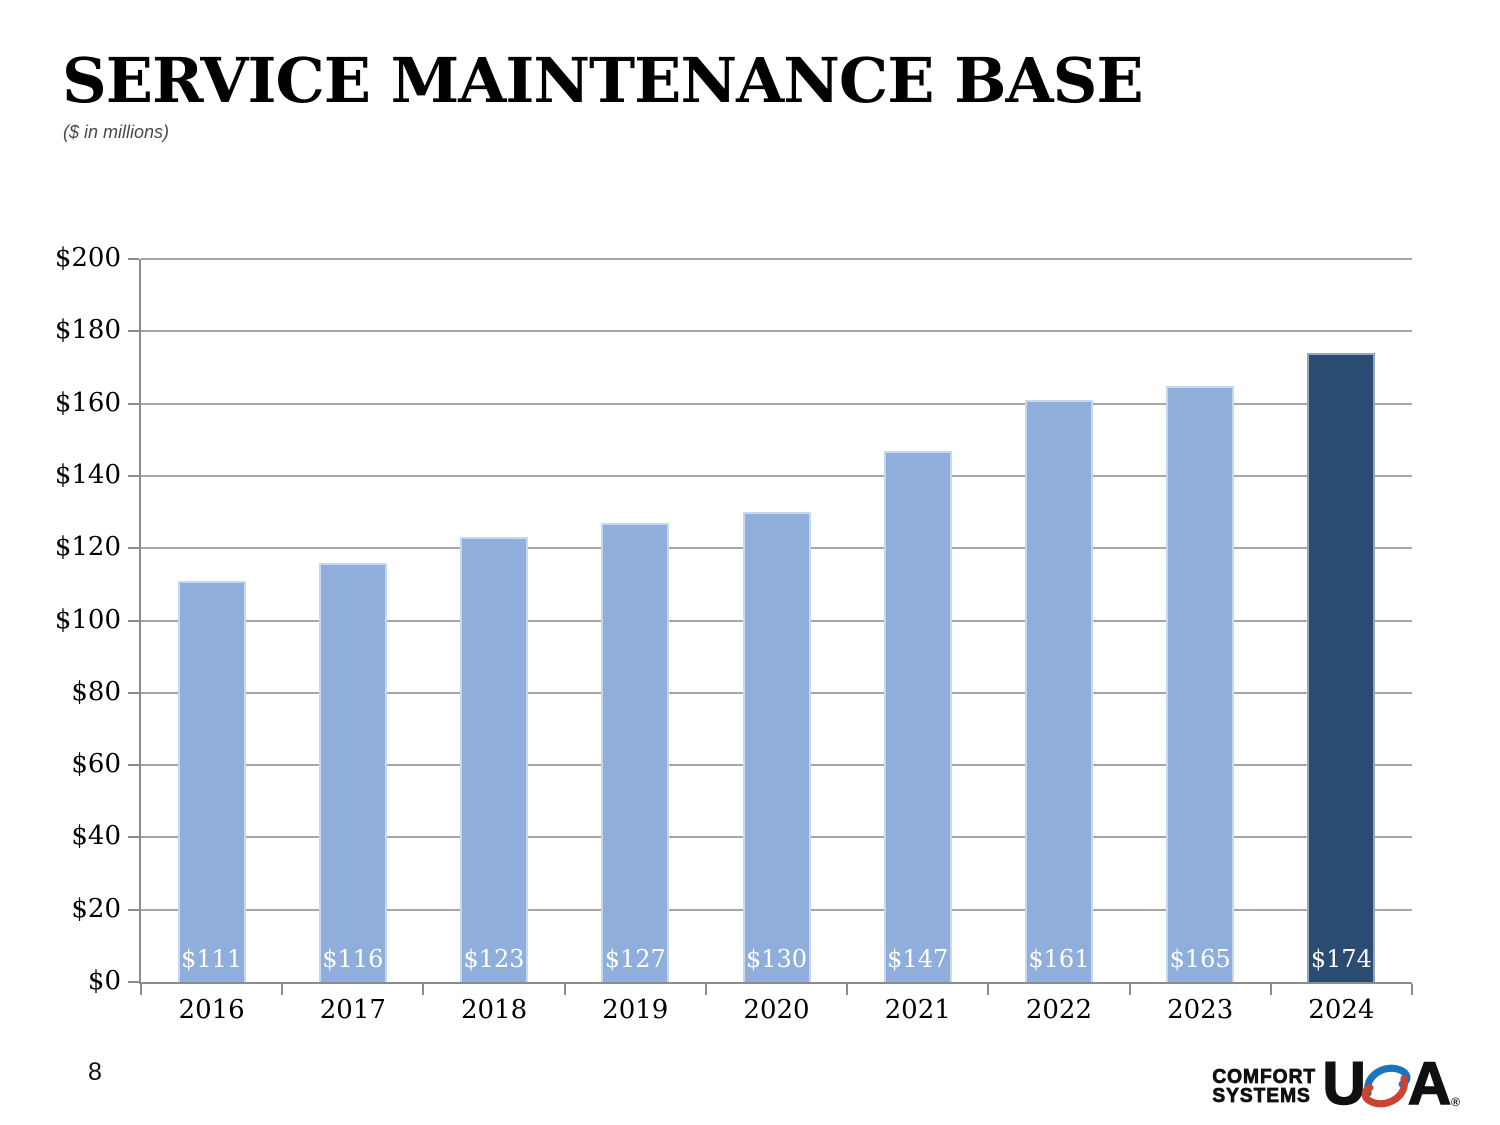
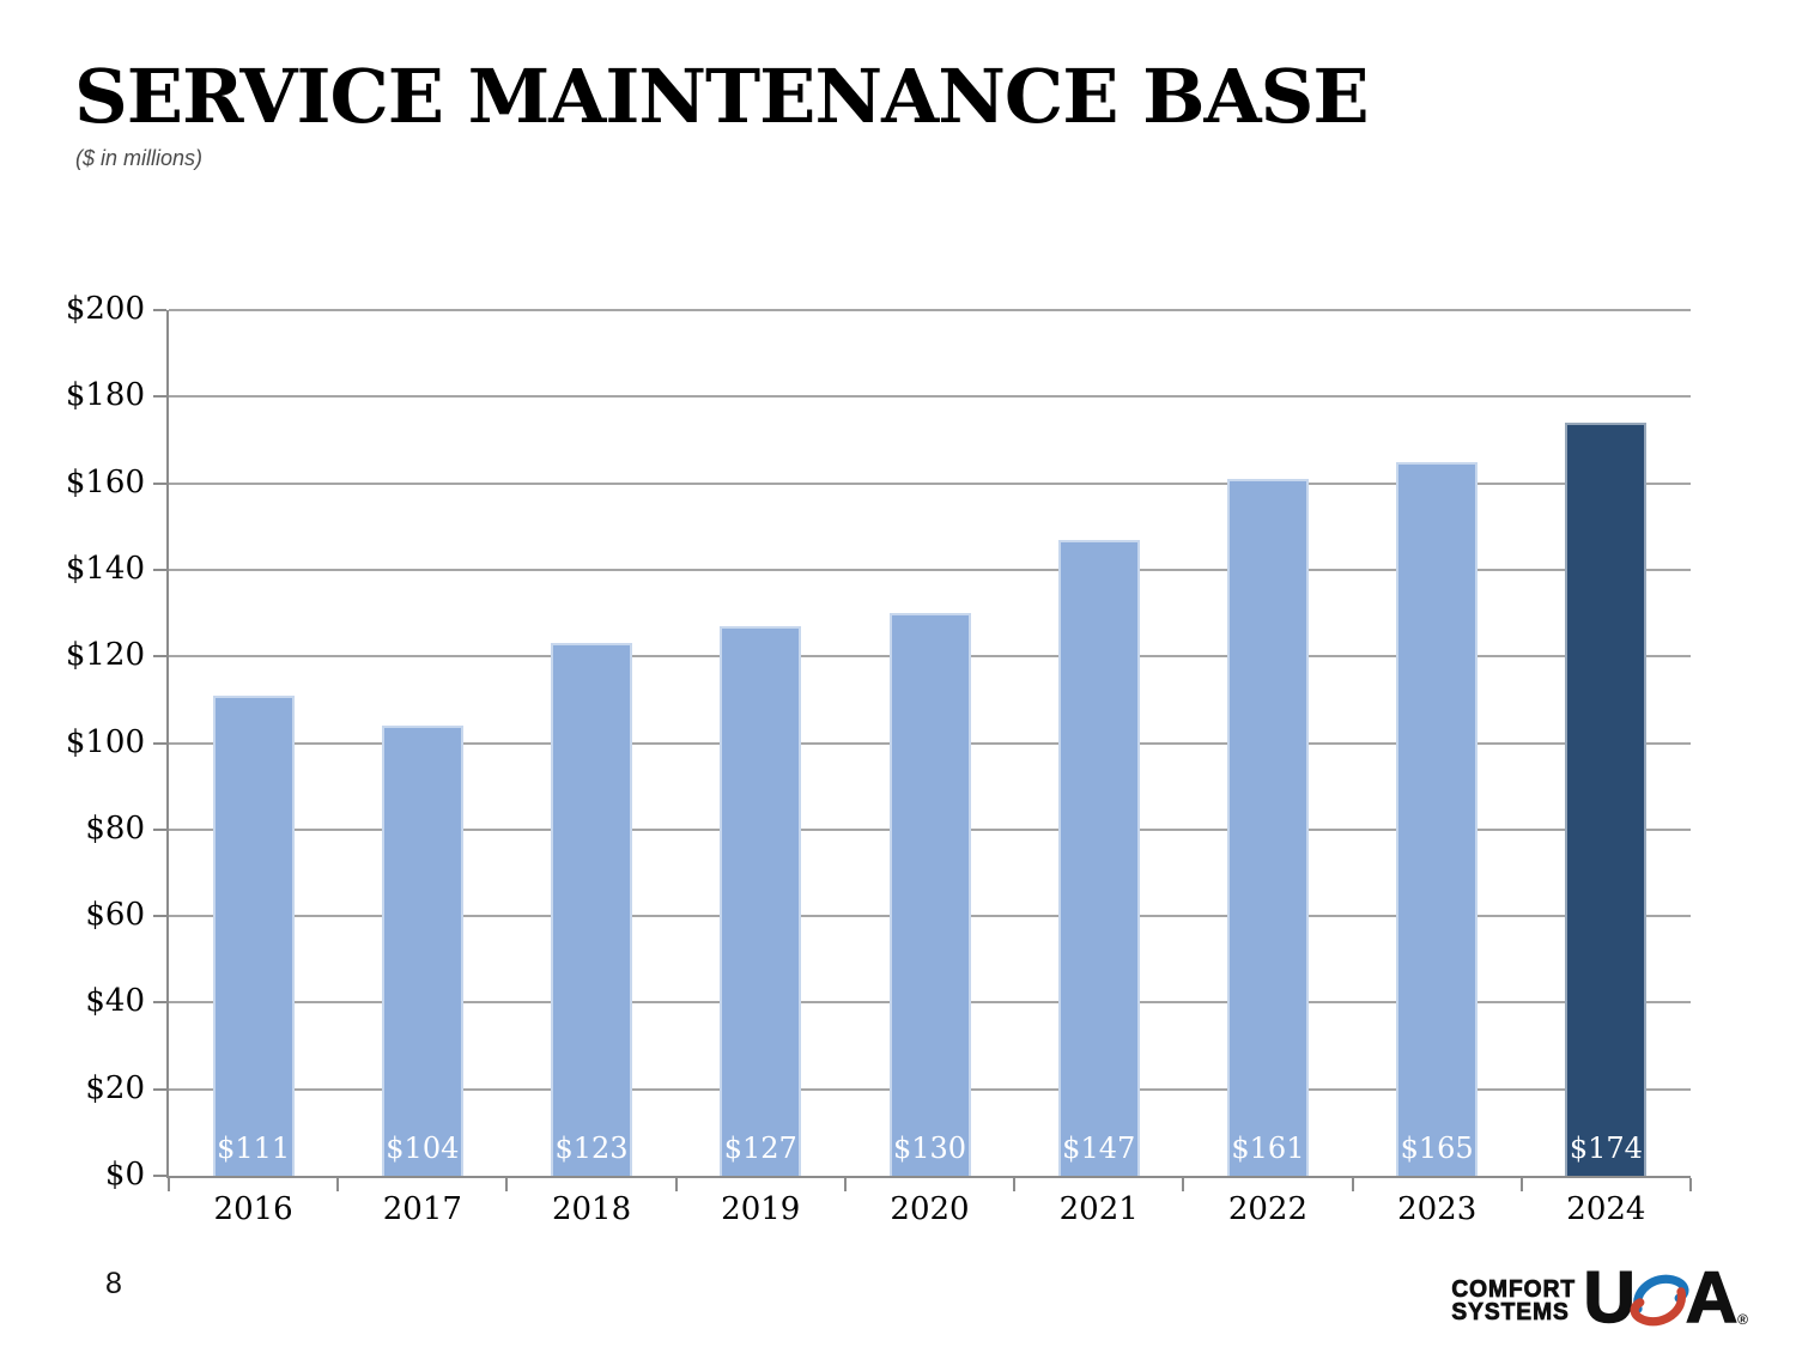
2017: $116 -> $104
